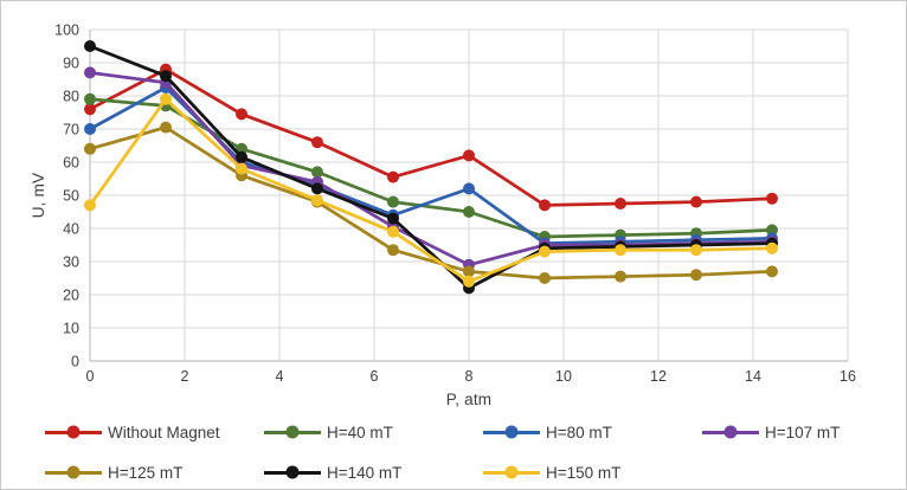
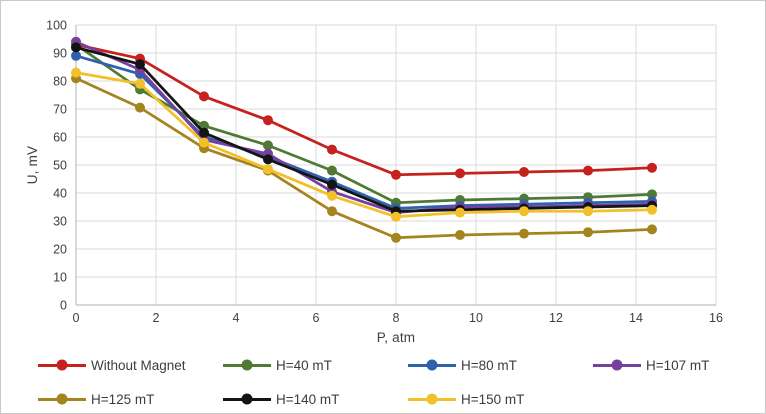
Without Magnet/0: 76 -> 93
H=40 mT/0: 79 -> 93
H=80 mT/0: 70 -> 89
H=107 mT/0: 87 -> 94
H=125 mT/0: 64 -> 81
H=140 mT/0: 95 -> 92
H=150 mT/0: 47 -> 83
Without Magnet/8: 62 -> 46
H=40 mT/8: 45 -> 36
H=80 mT/8: 52 -> 34
H=107 mT/8: 29 -> 33
H=125 mT/8: 27 -> 24
H=140 mT/8: 22 -> 34
H=150 mT/8: 24 -> 32
